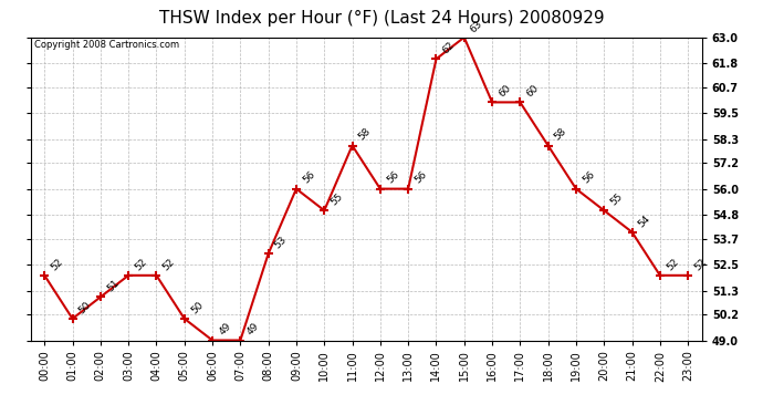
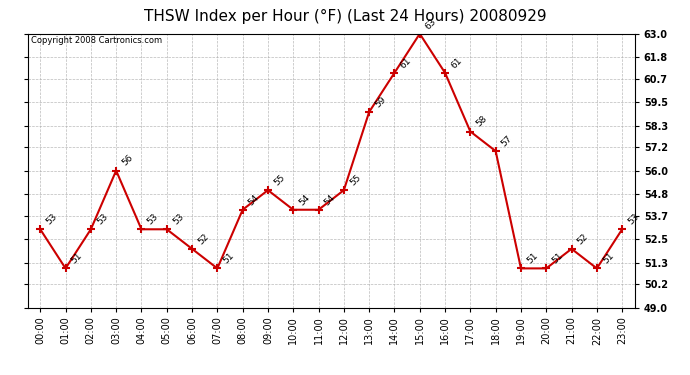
00:00: 52 -> 53
01:00: 50 -> 51
02:00: 51 -> 53
03:00: 52 -> 56
04:00: 52 -> 53
05:00: 50 -> 53
06:00: 49 -> 52
07:00: 49 -> 51
08:00: 53 -> 54
09:00: 56 -> 55
10:00: 55 -> 54
11:00: 58 -> 54
12:00: 56 -> 55
13:00: 56 -> 59
14:00: 62 -> 61
16:00: 60 -> 61
17:00: 60 -> 58
18:00: 58 -> 57
19:00: 56 -> 51
20:00: 55 -> 51
21:00: 54 -> 52
22:00: 52 -> 51
23:00: 52 -> 53
